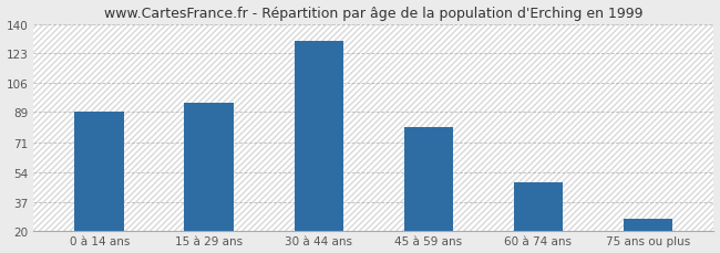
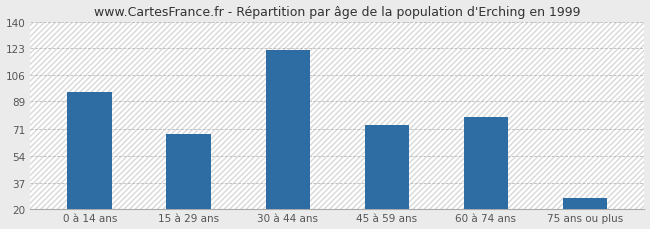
0 à 14 ans: 89 -> 95
15 à 29 ans: 94 -> 68
30 à 44 ans: 130 -> 122
45 à 59 ans: 80 -> 74
60 à 74 ans: 48 -> 79
